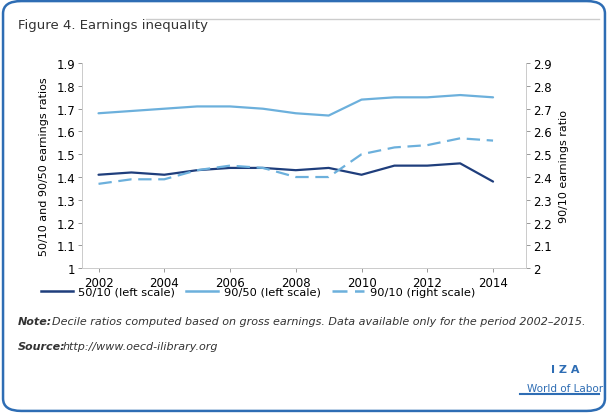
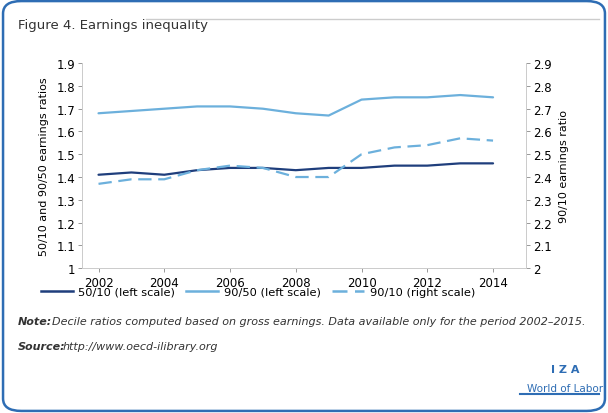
50/10 (left scale)/2010: 1.41 -> 1.44
50/10 (left scale)/2014: 1.38 -> 1.46
